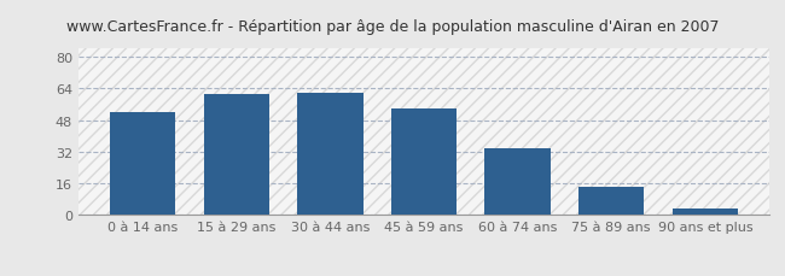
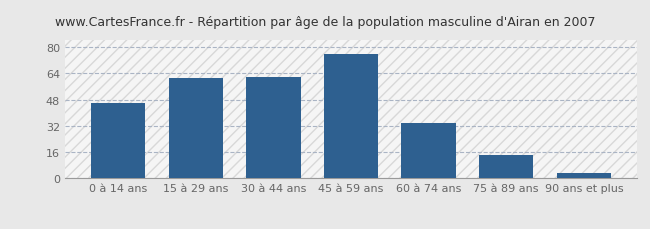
0 à 14 ans: 52 -> 46
45 à 59 ans: 54 -> 76
